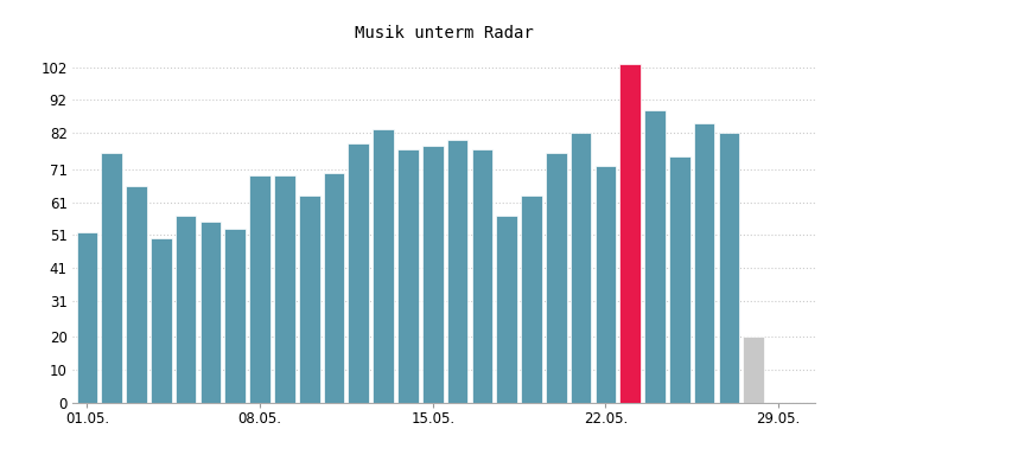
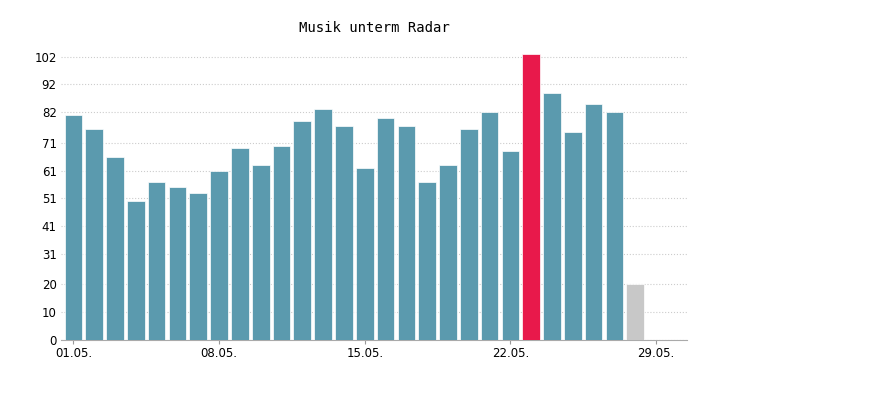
01.05.: 52 -> 81
08.05.: 69 -> 61
15.05.: 78 -> 62
22.05.: 72 -> 68
